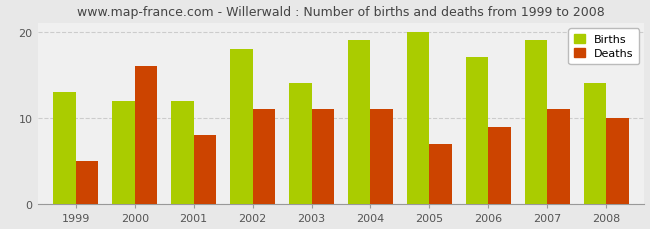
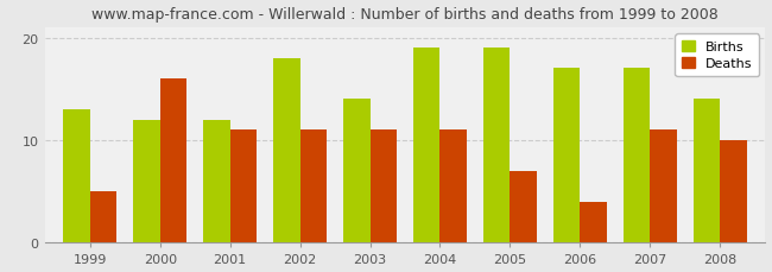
Deaths/2001: 8 -> 11
Births/2005: 20 -> 19
Deaths/2006: 9 -> 4
Births/2007: 19 -> 17
